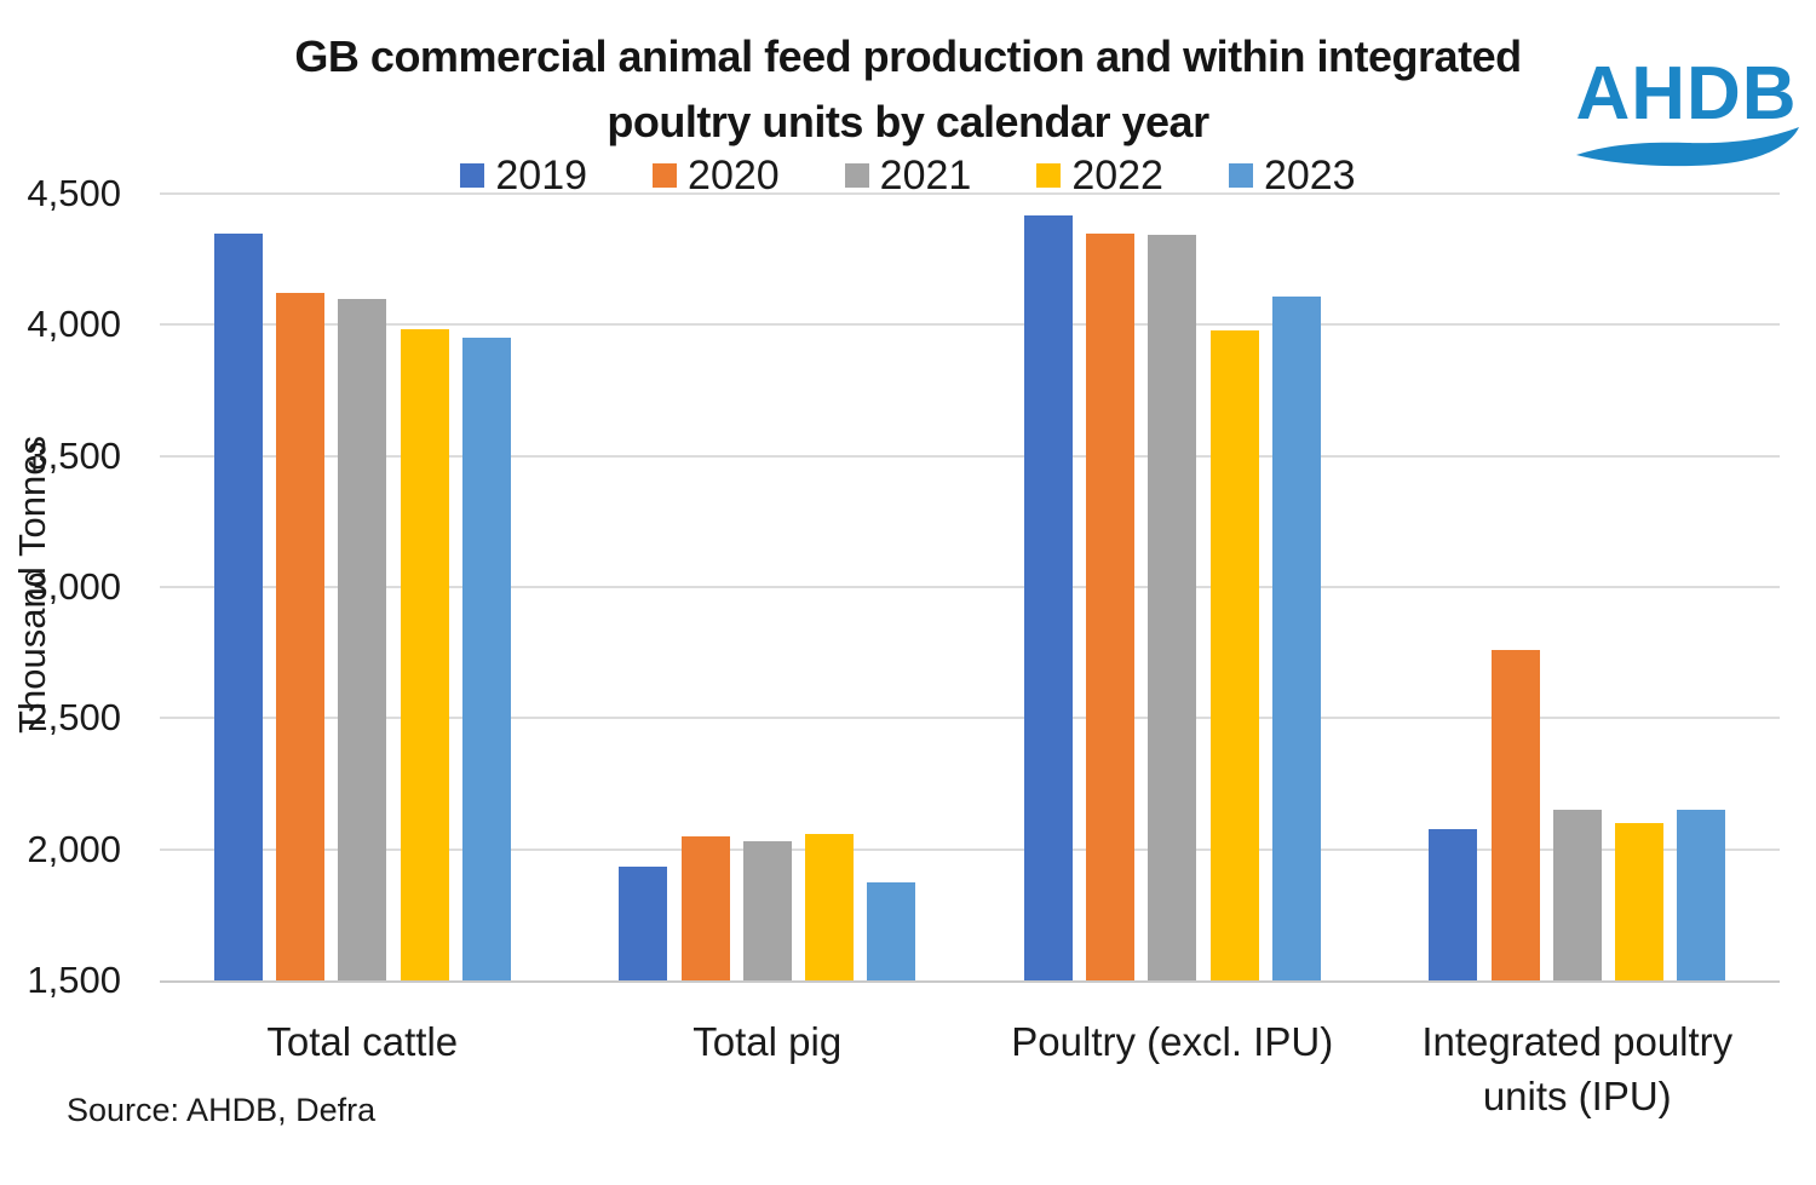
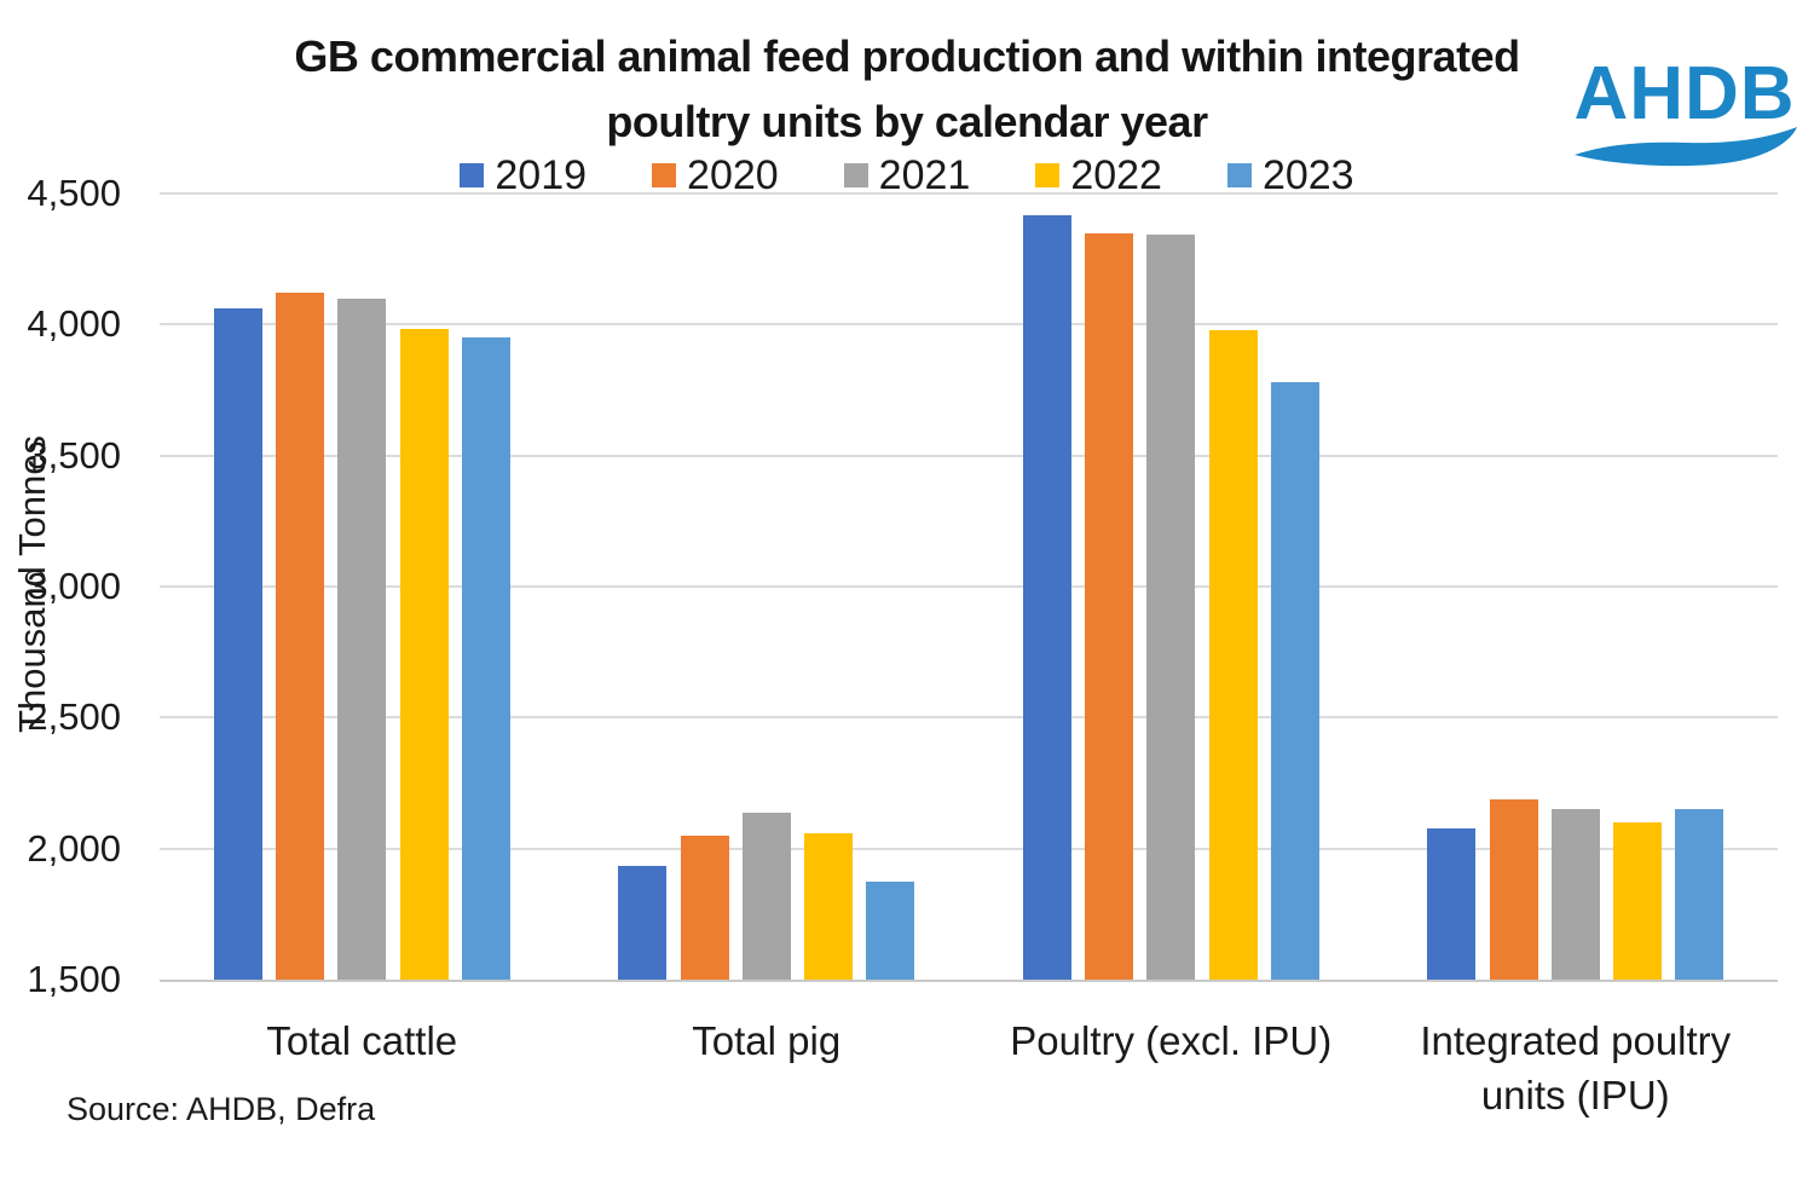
2019/Total cattle: 4350 -> 4060
2021/Total pig: 2030 -> 2140
2023/Poultry (excl. IPU): 4110 -> 3780
2020/Integrated poultry units (IPU): 2760 -> 2190
